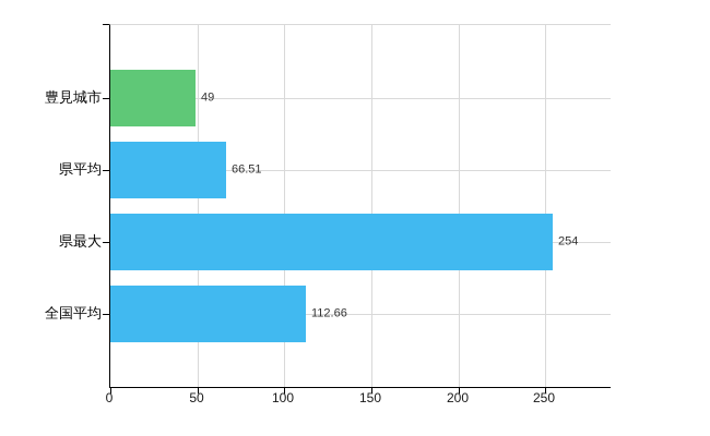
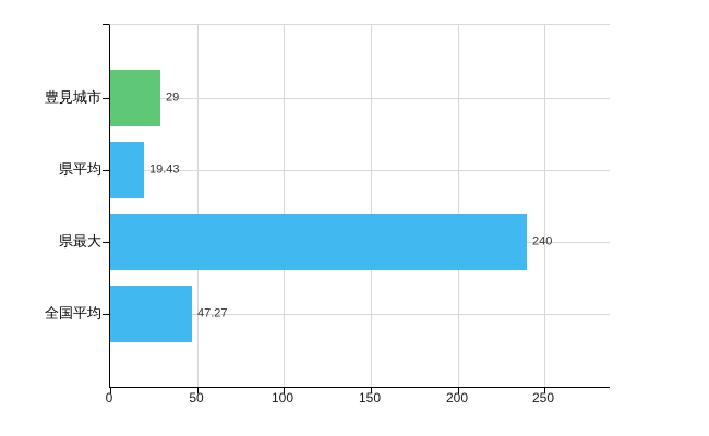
豊見城市: 49 -> 29
県平均: 66.51 -> 19.43
県最大: 254 -> 240
全国平均: 112.66 -> 47.27
